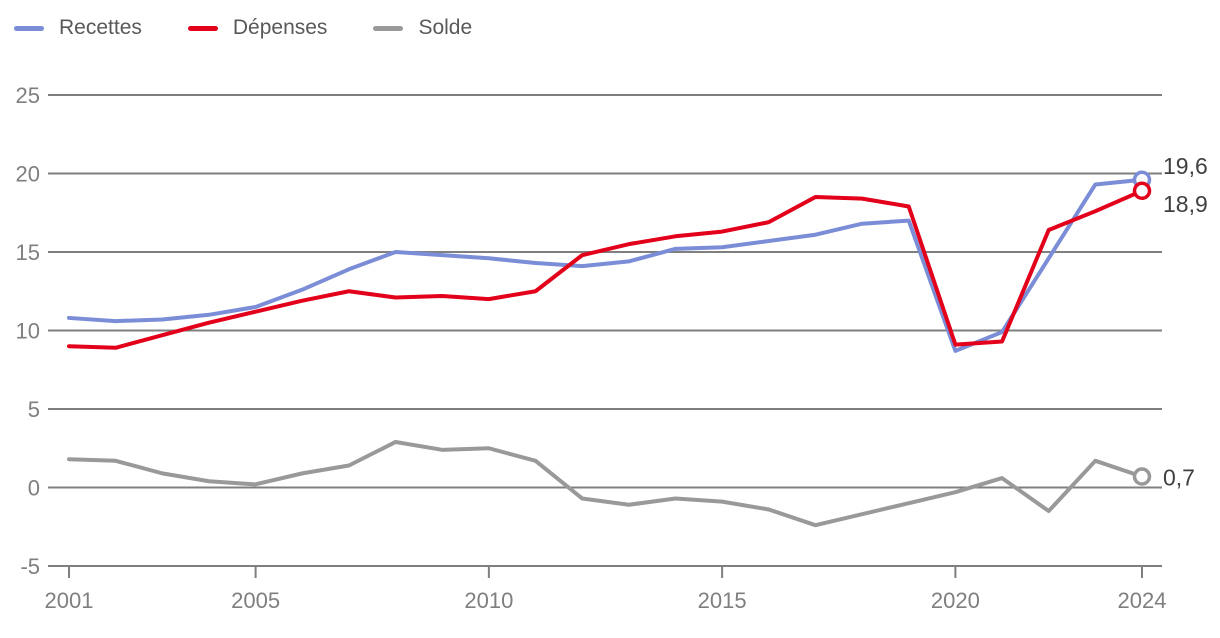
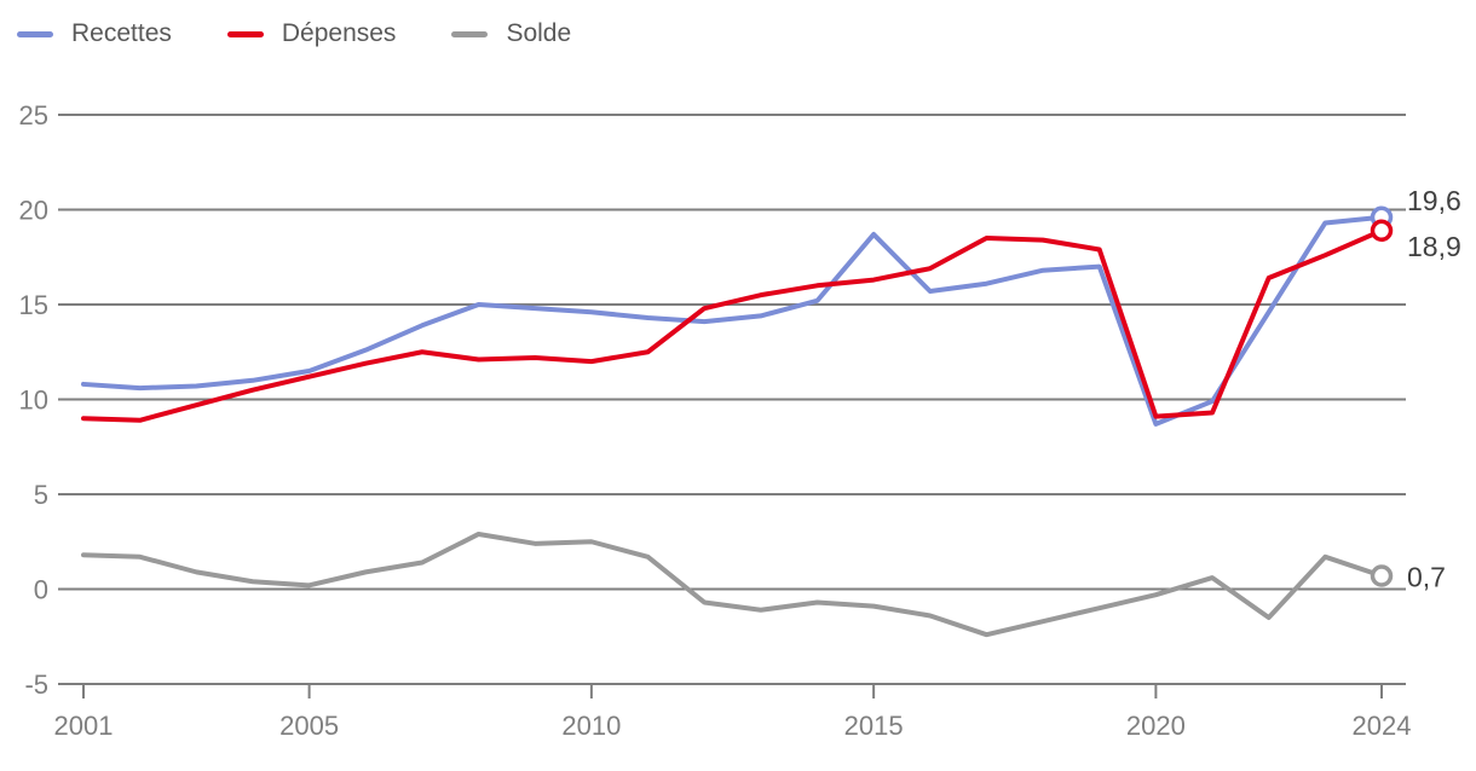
Recettes/2015: 15.3 -> 18.7
